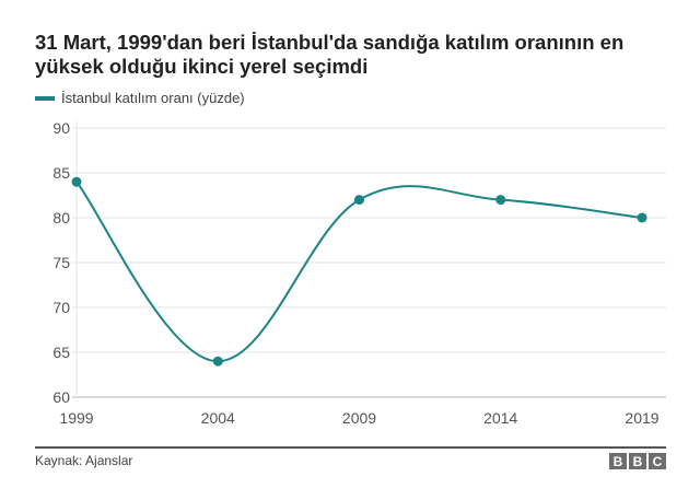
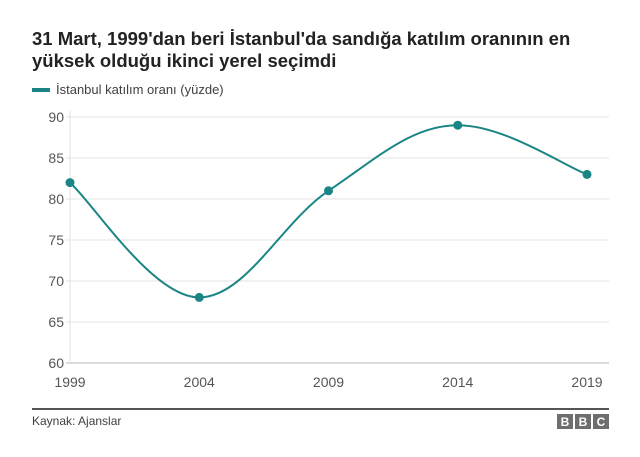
1999: 84 -> 82
2004: 64 -> 68
2009: 82 -> 81
2014: 82 -> 89
2019: 80 -> 83
